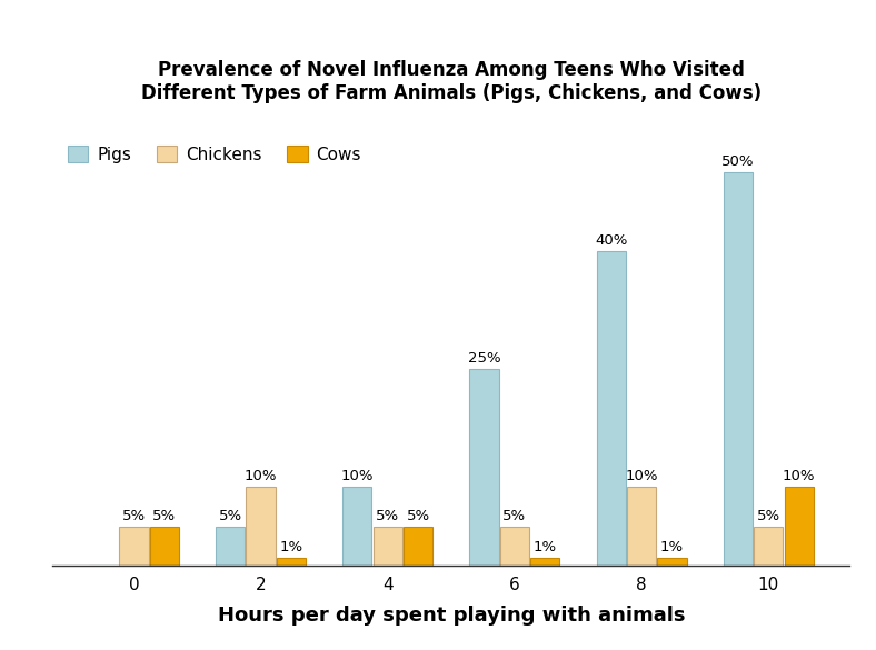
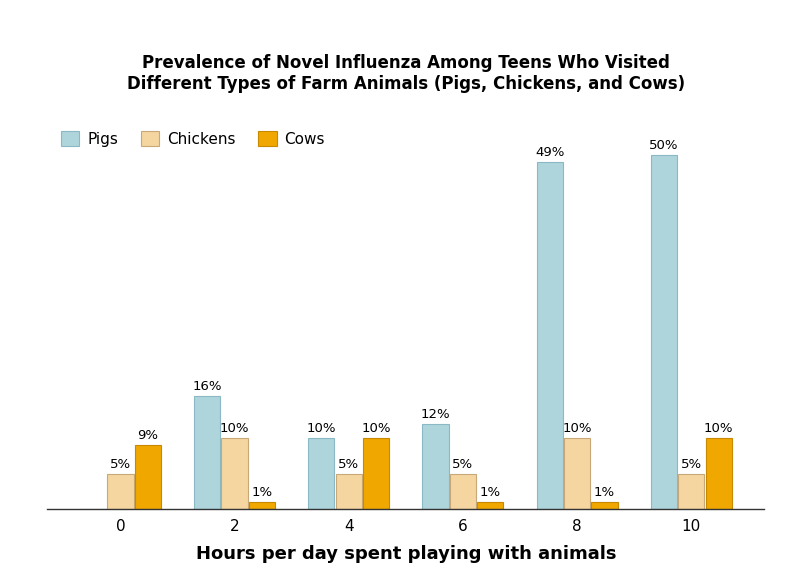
Cows/0: 5% -> 9%
Pigs/2: 5% -> 16%
Cows/4: 5% -> 10%
Pigs/6: 25% -> 12%
Pigs/8: 40% -> 49%
